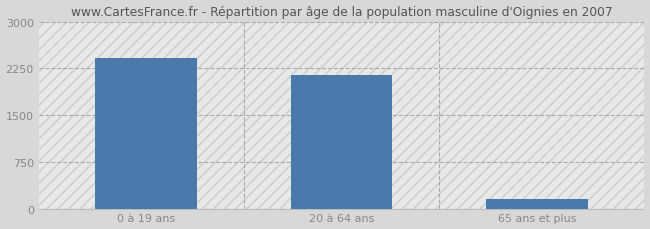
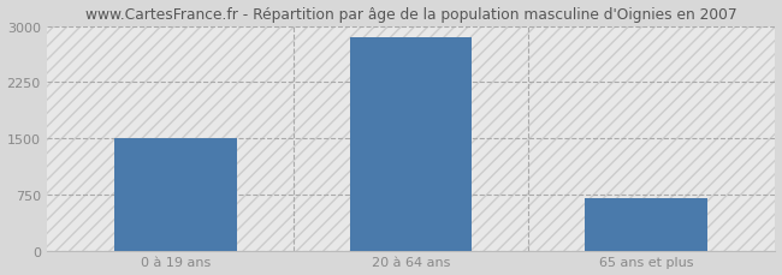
0 à 19 ans: 2420 -> 1500
20 à 64 ans: 2140 -> 2850
65 ans et plus: 160 -> 700
